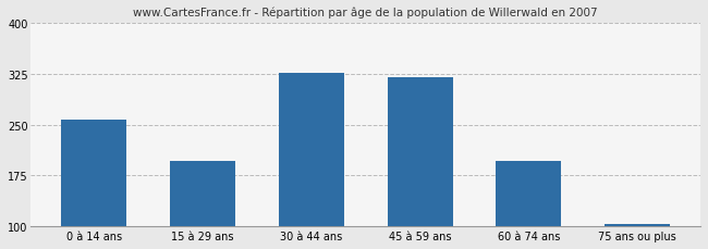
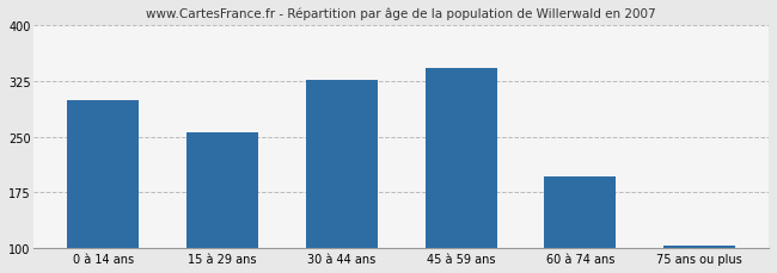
0 à 14 ans: 258 -> 300
15 à 29 ans: 197 -> 256
45 à 59 ans: 320 -> 342
